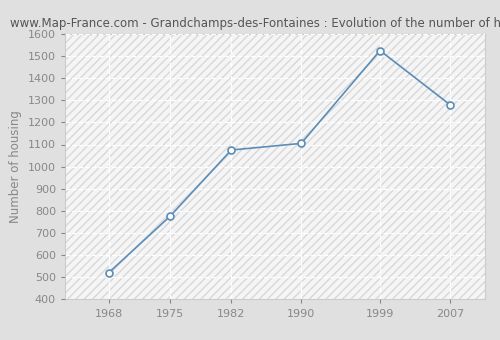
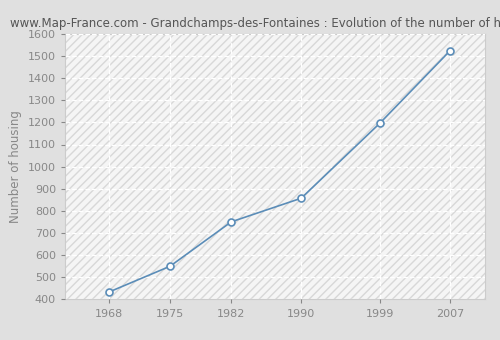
1968: 520 -> 432
1975: 775 -> 549
1982: 1075 -> 750
1990: 1105 -> 857
1999: 1525 -> 1197
2007: 1280 -> 1524
